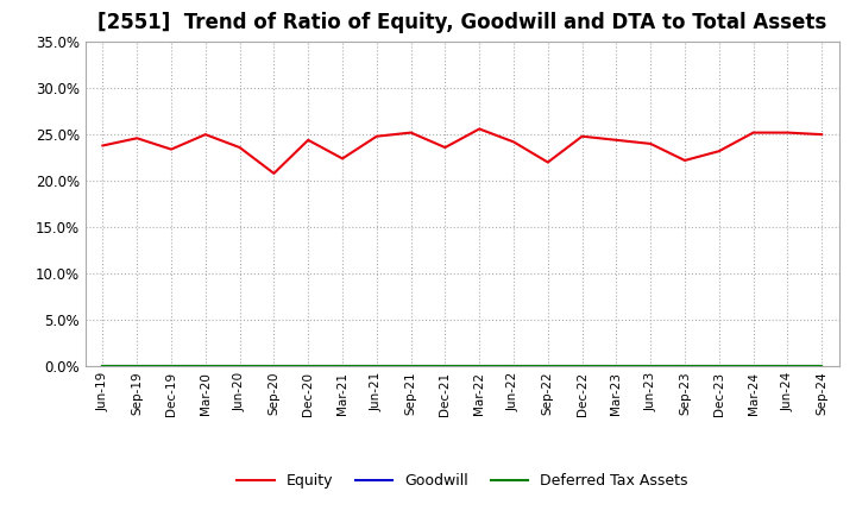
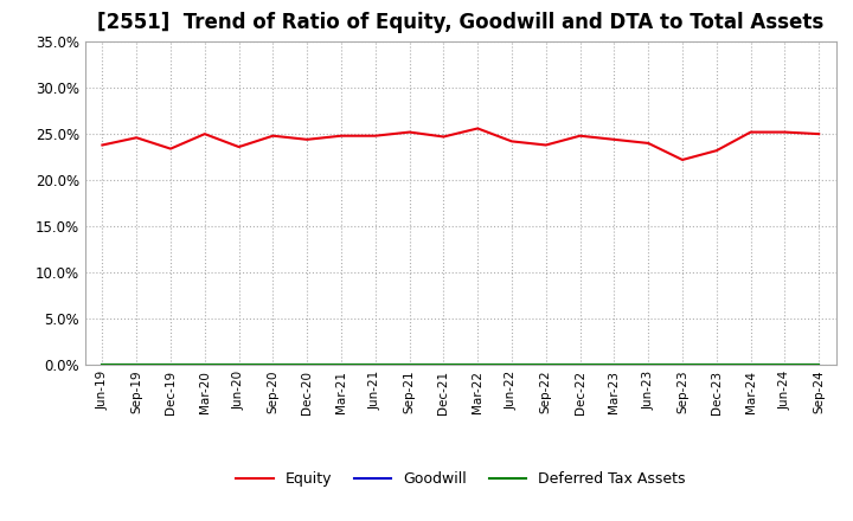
Equity/Sep-20: 20.8% -> 24.8%
Equity/Mar-21: 22.4% -> 24.8%
Equity/Dec-21: 23.6% -> 24.7%
Equity/Sep-22: 22.0% -> 23.8%
